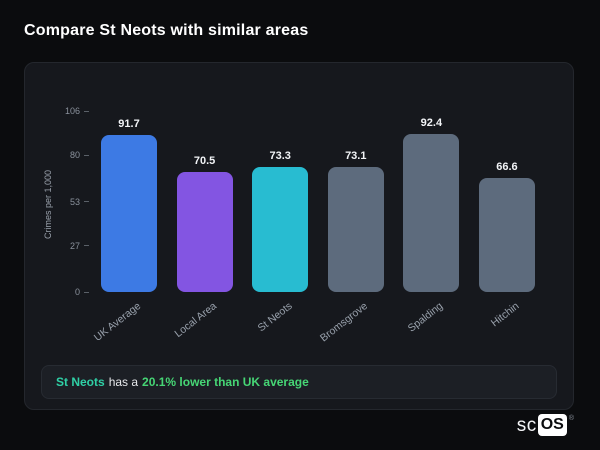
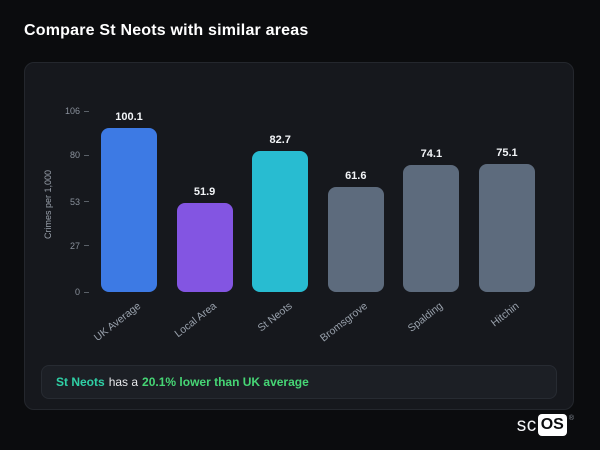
UK Average: 91.7 -> 100.1
Local Area: 70.5 -> 51.9
St Neots: 73.3 -> 82.7
Bromsgrove: 73.1 -> 61.6
Spalding: 92.4 -> 74.1
Hitchin: 66.6 -> 75.1
